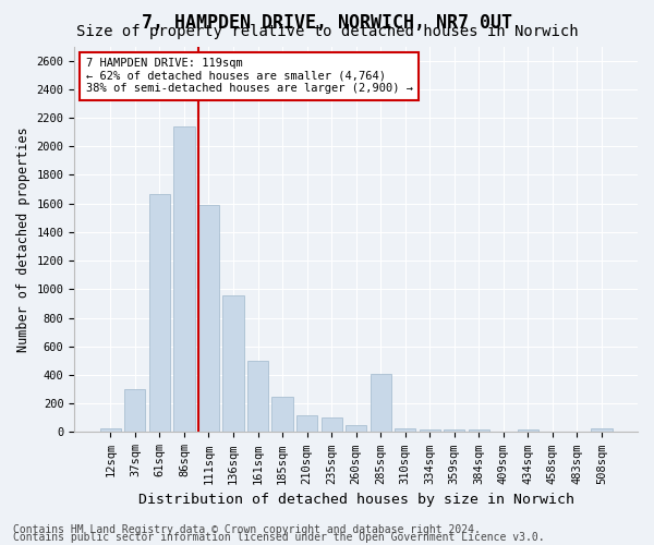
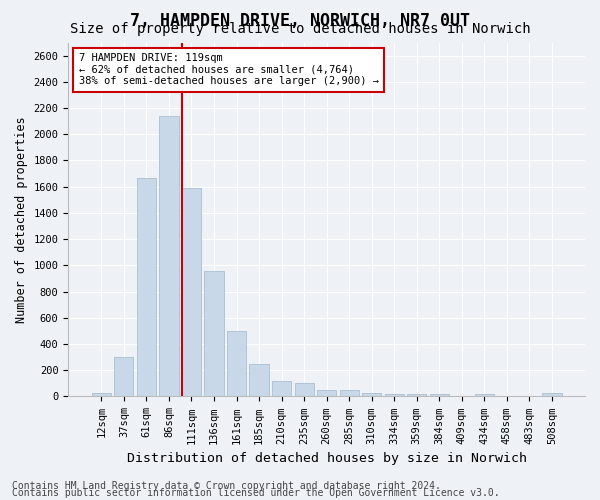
285sqm: 410 -> 50
